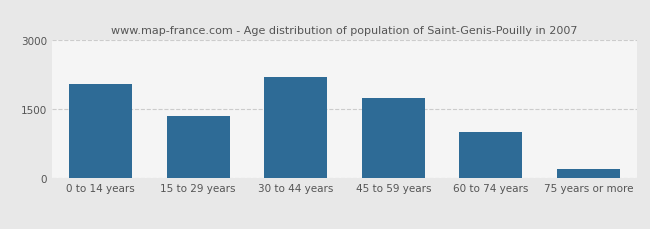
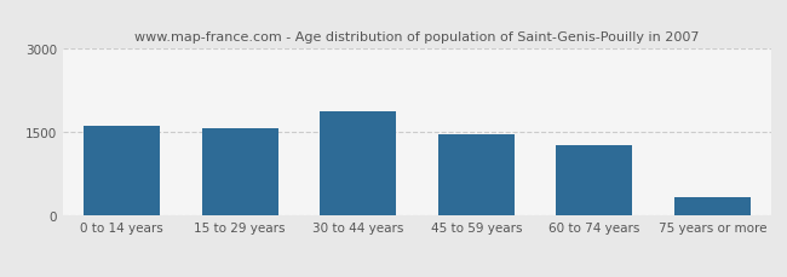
0 to 14 years: 2050 -> 1620
15 to 29 years: 1350 -> 1570
30 to 44 years: 2200 -> 1870
45 to 59 years: 1750 -> 1460
60 to 74 years: 1000 -> 1270
75 years or more: 200 -> 330
